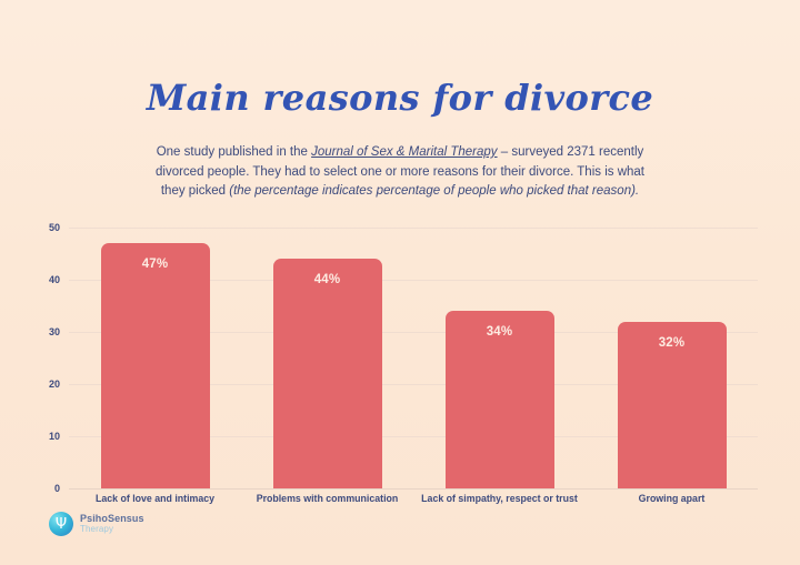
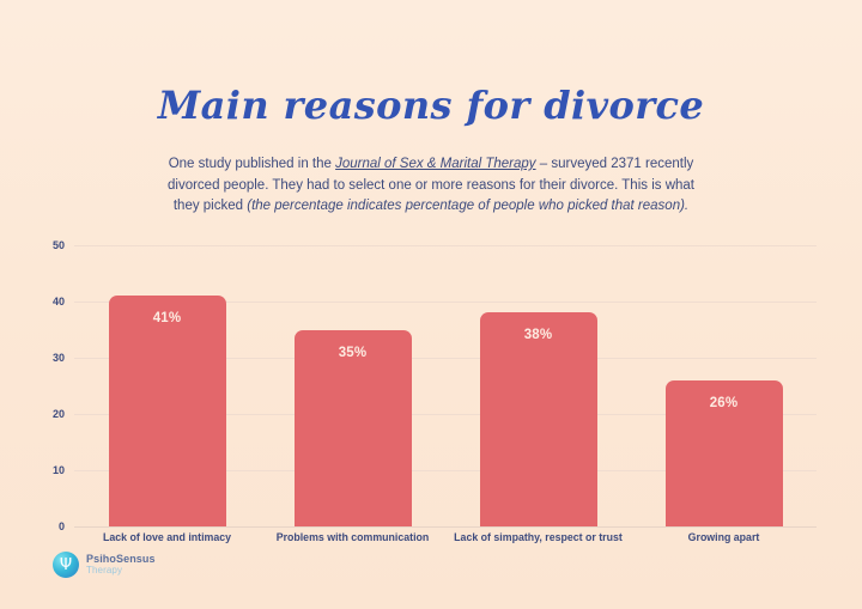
Lack of love and intimacy: 47% -> 41%
Problems with communication: 44% -> 35%
Lack of simpathy, respect or trust: 34% -> 38%
Growing apart: 32% -> 26%
